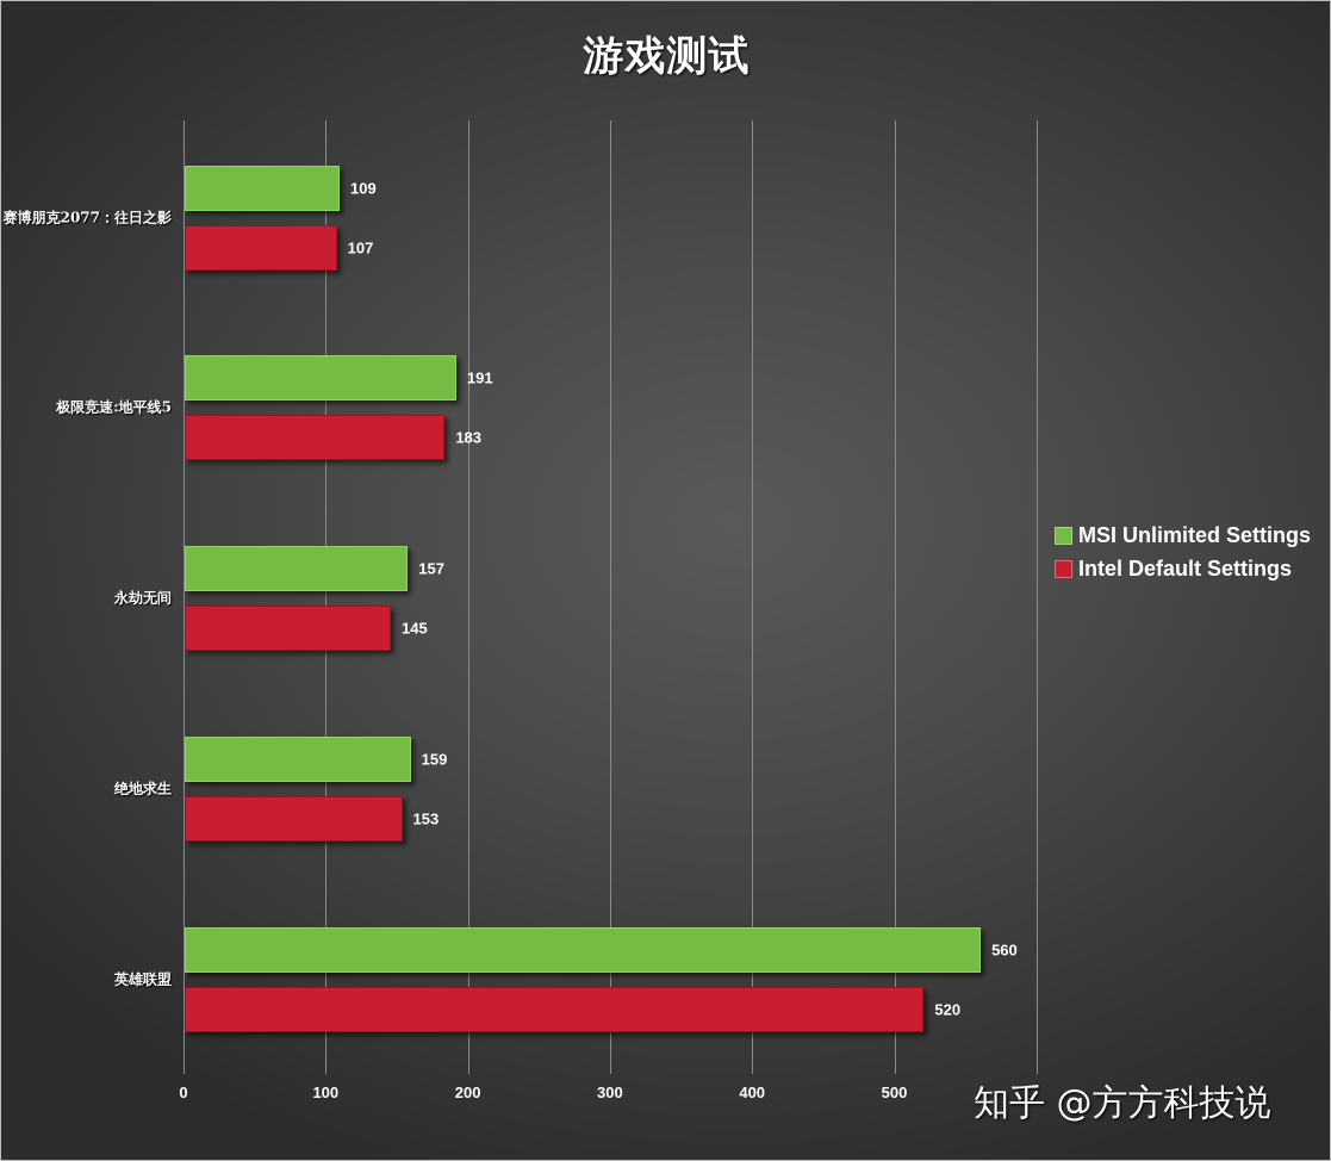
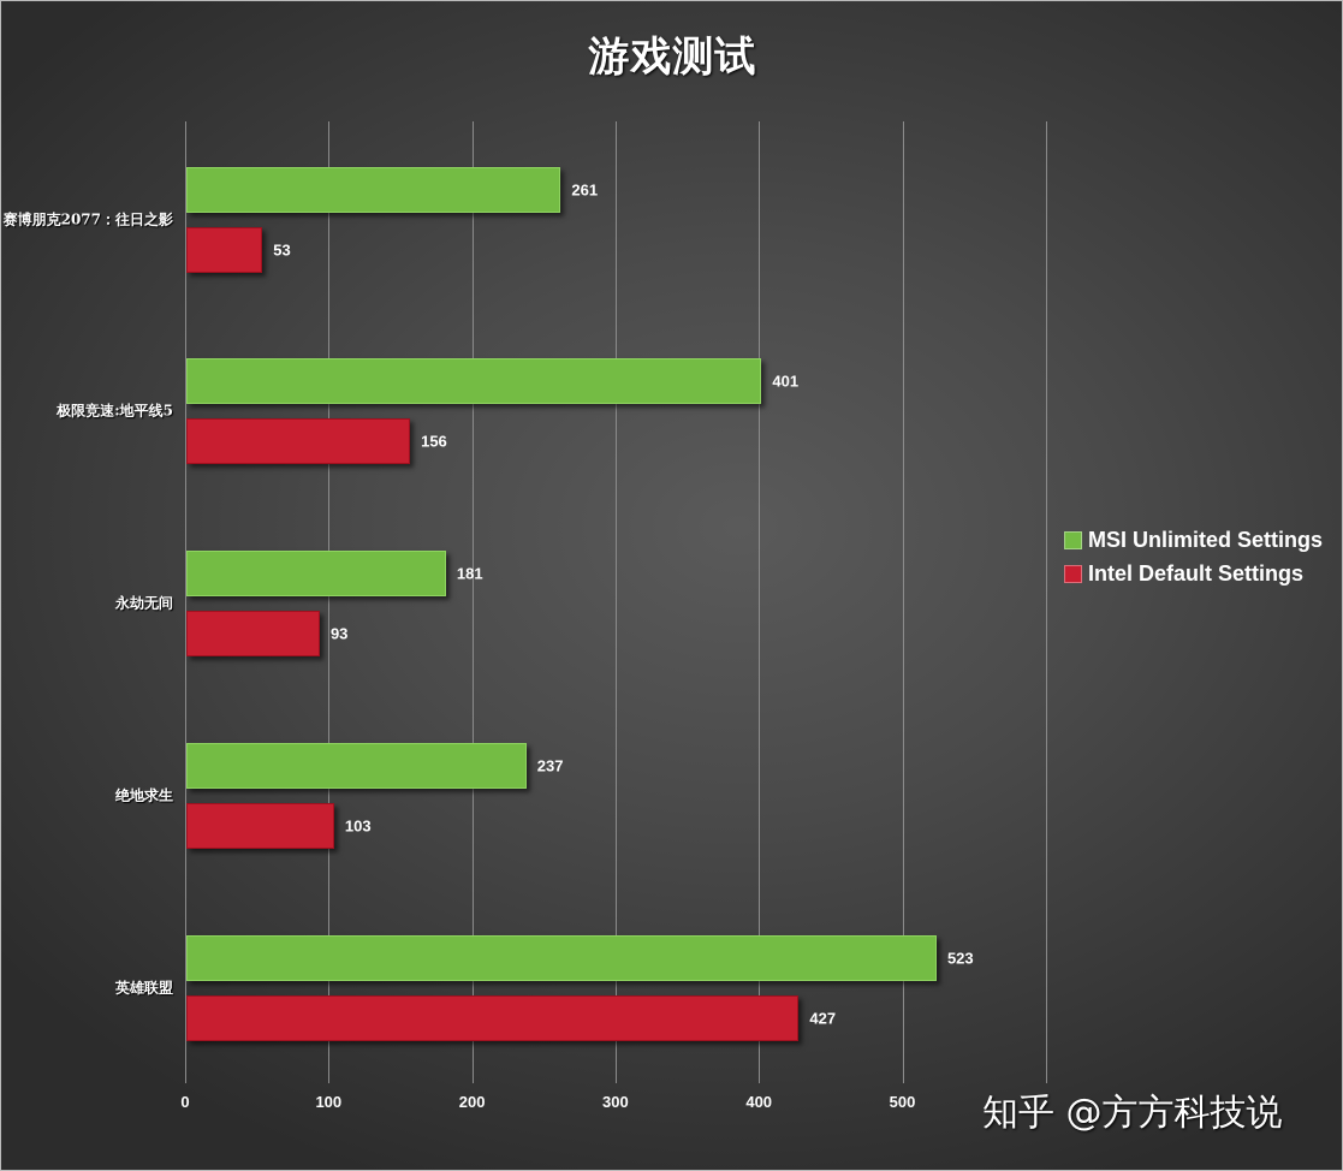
MSI Unlimited Settings/赛博朋克2077：往日之影: 109 -> 261
Intel Default Settings/赛博朋克2077：往日之影: 107 -> 53
MSI Unlimited Settings/极限竞速:地平线5: 191 -> 401
Intel Default Settings/极限竞速:地平线5: 183 -> 156
MSI Unlimited Settings/永劫无间: 157 -> 181
Intel Default Settings/永劫无间: 145 -> 93
MSI Unlimited Settings/绝地求生: 159 -> 237
Intel Default Settings/绝地求生: 153 -> 103
MSI Unlimited Settings/英雄联盟: 560 -> 523
Intel Default Settings/英雄联盟: 520 -> 427
